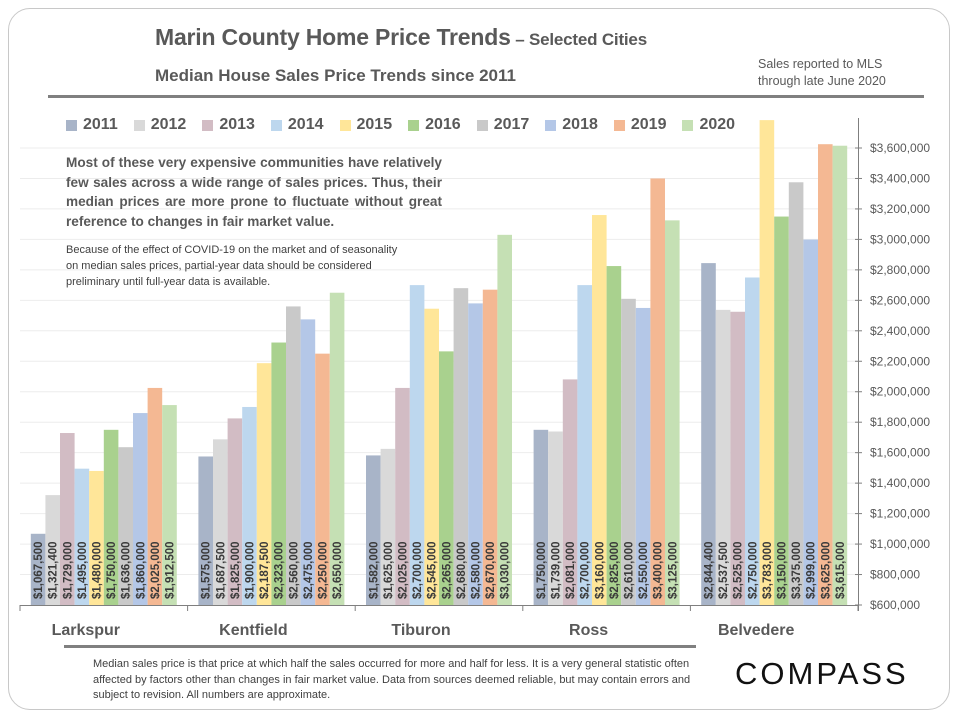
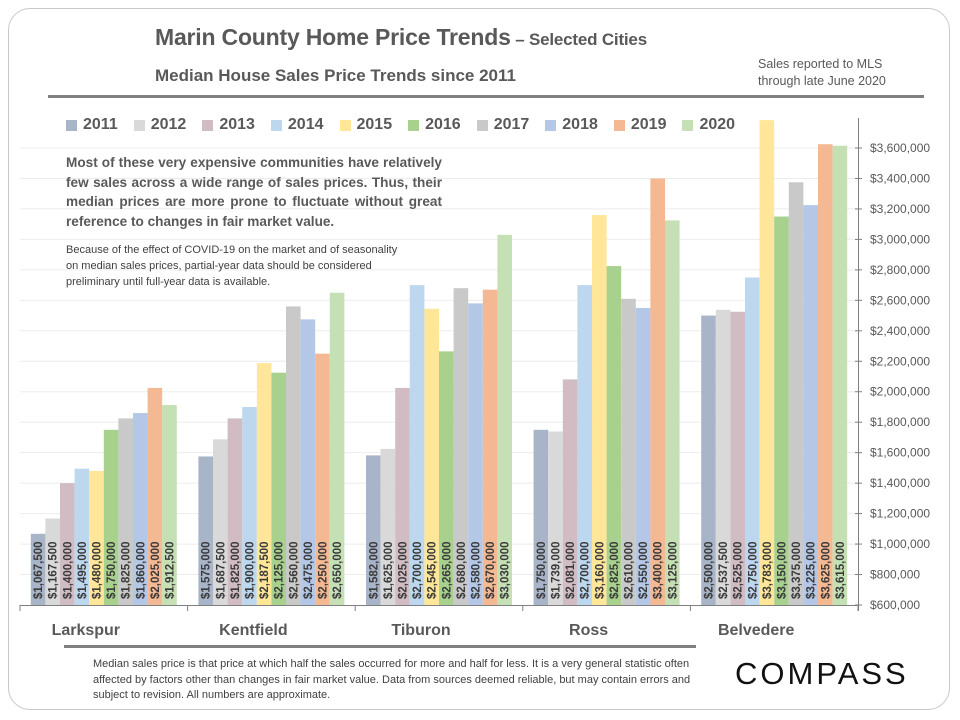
2012/Larkspur: $1,321,400 -> $1,167,500
2013/Larkspur: $1,729,000 -> $1,400,000
2017/Larkspur: $1,636,000 -> $1,825,000
2016/Kentfield: $2,323,000 -> $2,125,000
2011/Belvedere: $2,844,400 -> $2,500,000
2018/Belvedere: $2,999,000 -> $3,225,000
